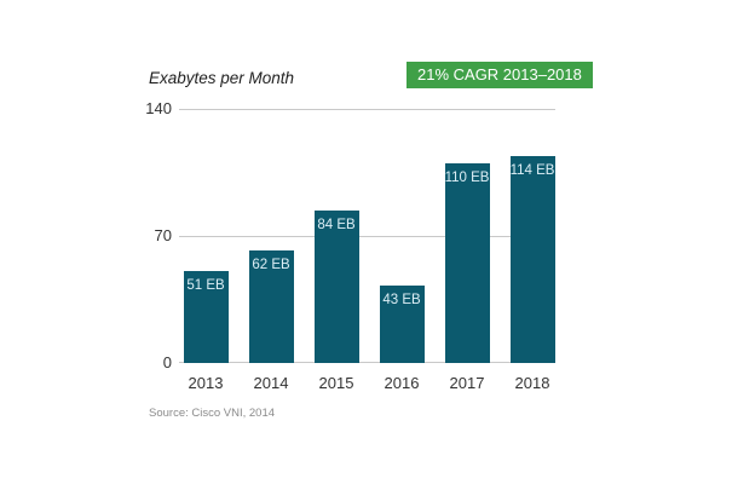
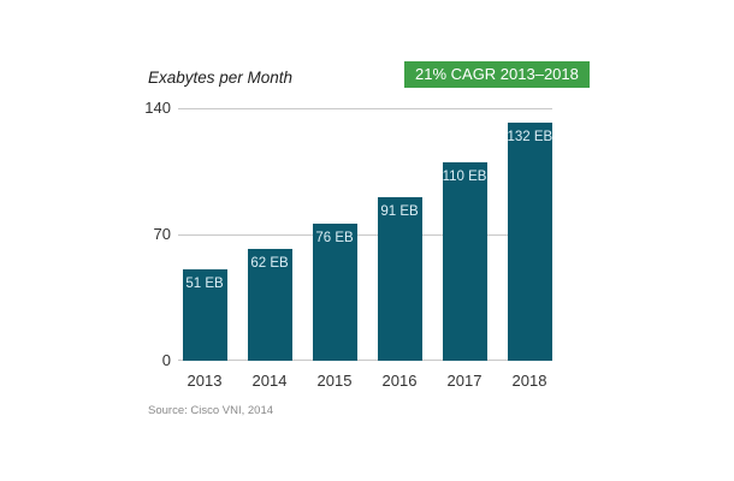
2015: 84 -> 76
2016: 43 -> 91
2018: 114 -> 132
